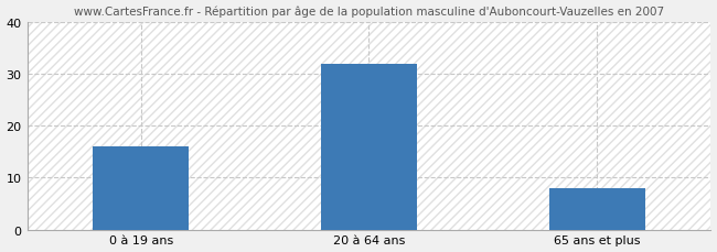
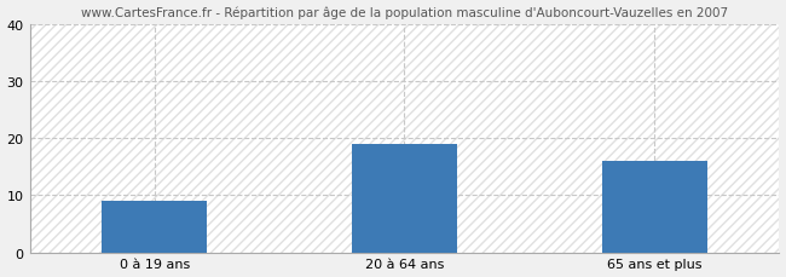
0 à 19 ans: 16 -> 9
20 à 64 ans: 32 -> 19
65 ans et plus: 8 -> 16
